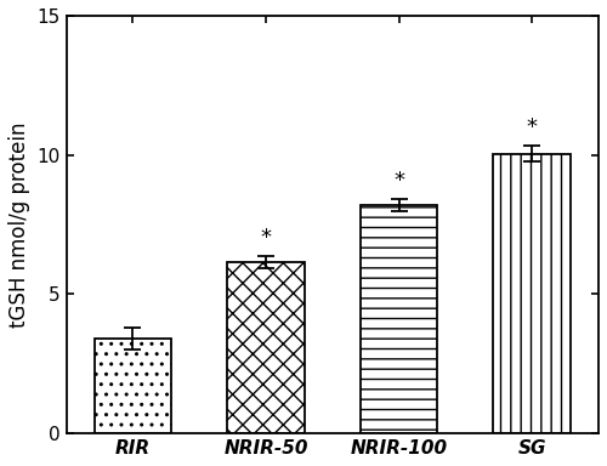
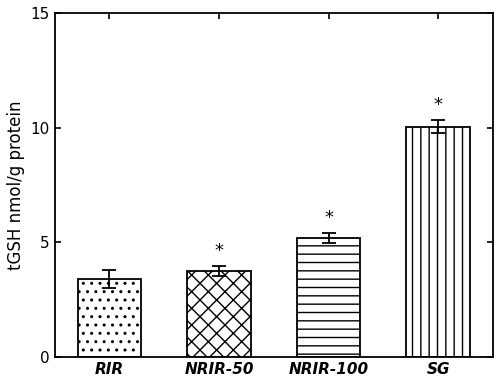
NRIR-50: 6.15 -> 3.75
NRIR-100: 8.20 -> 5.20
